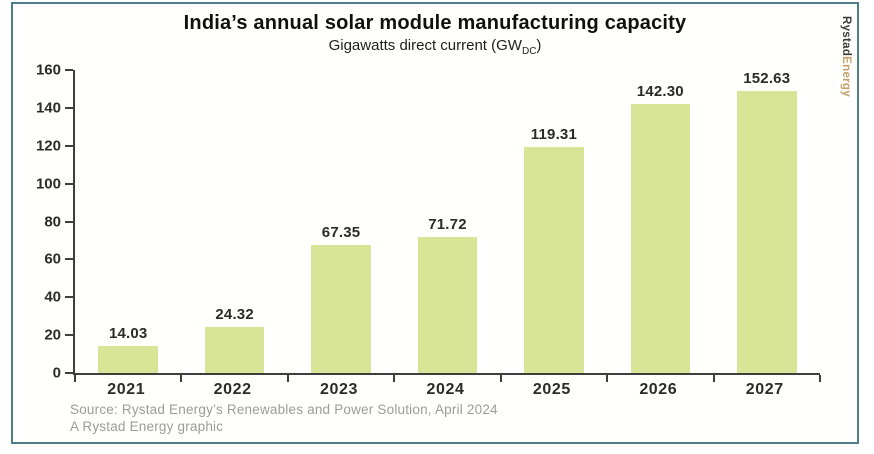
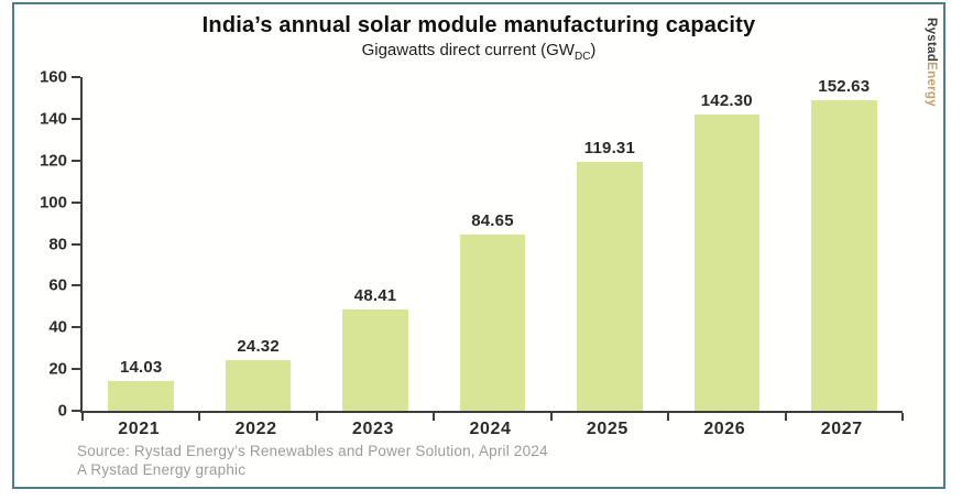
2023: 67.35 -> 48.41
2024: 71.72 -> 84.65
